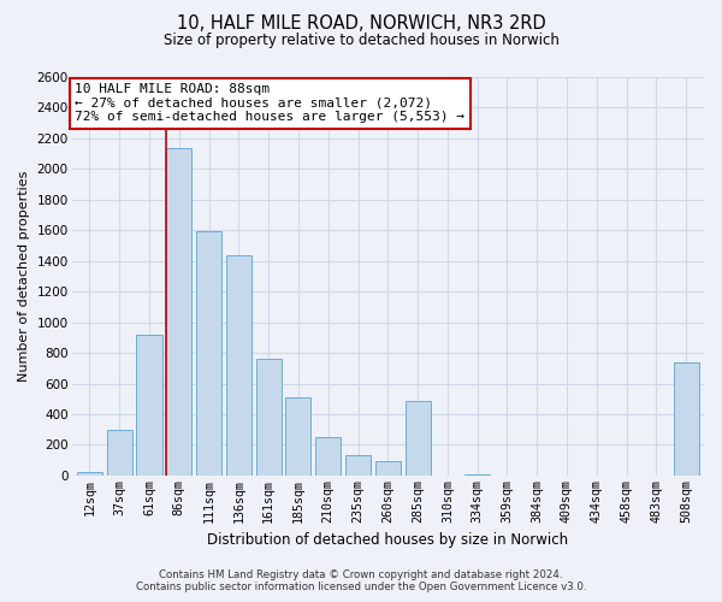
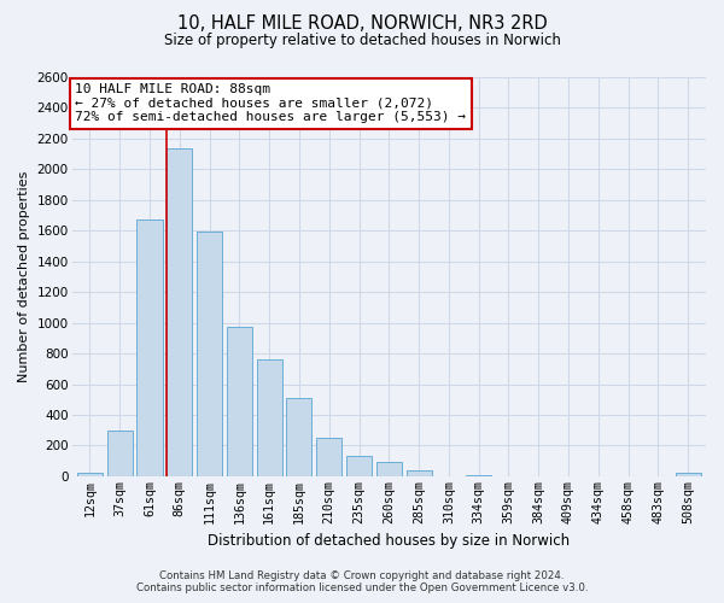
61sqm: 920 -> 1670
136sqm: 1440 -> 970
285sqm: 490 -> 40
508sqm: 740 -> 20
